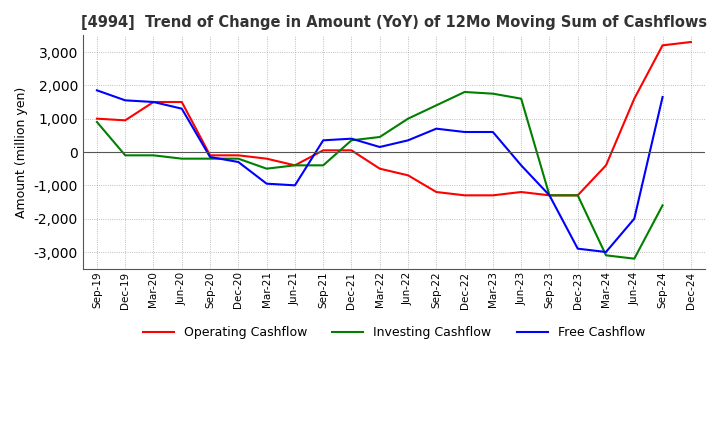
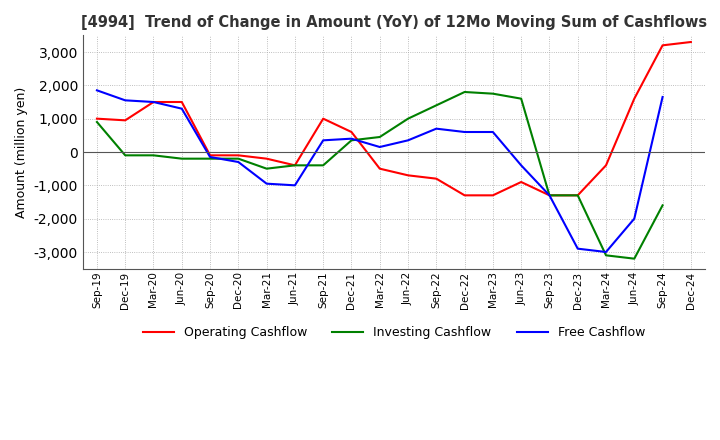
Operating Cashflow/Sep-21: 50 -> 1,000
Operating Cashflow/Dec-21: 50 -> 600
Operating Cashflow/Sep-22: -1,200 -> -800
Operating Cashflow/Jun-23: -1,200 -> -900
